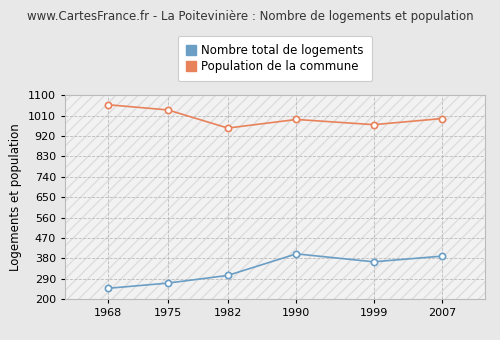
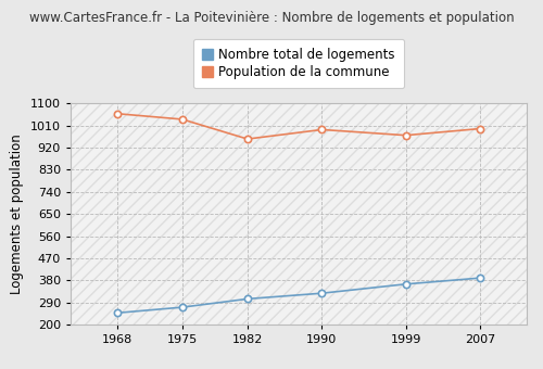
Nombre total de logements/1990: 400 -> 328
